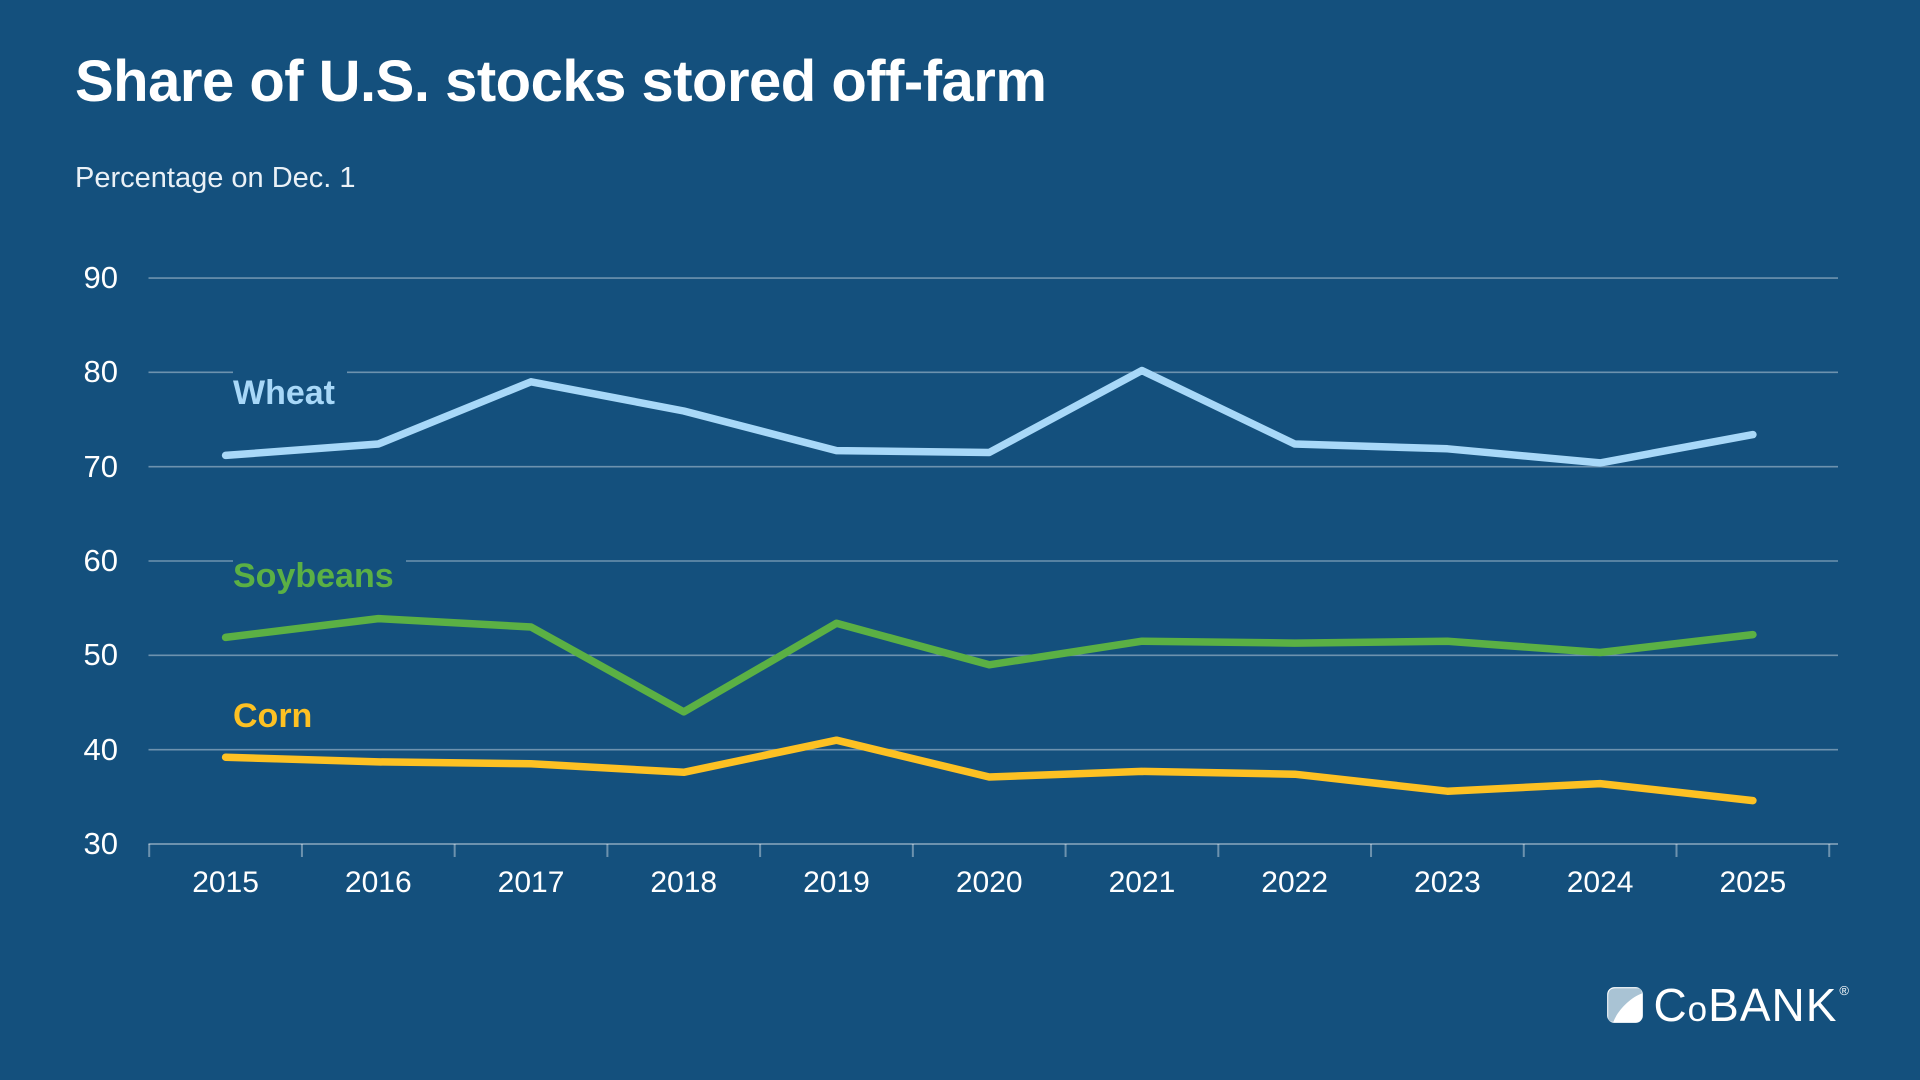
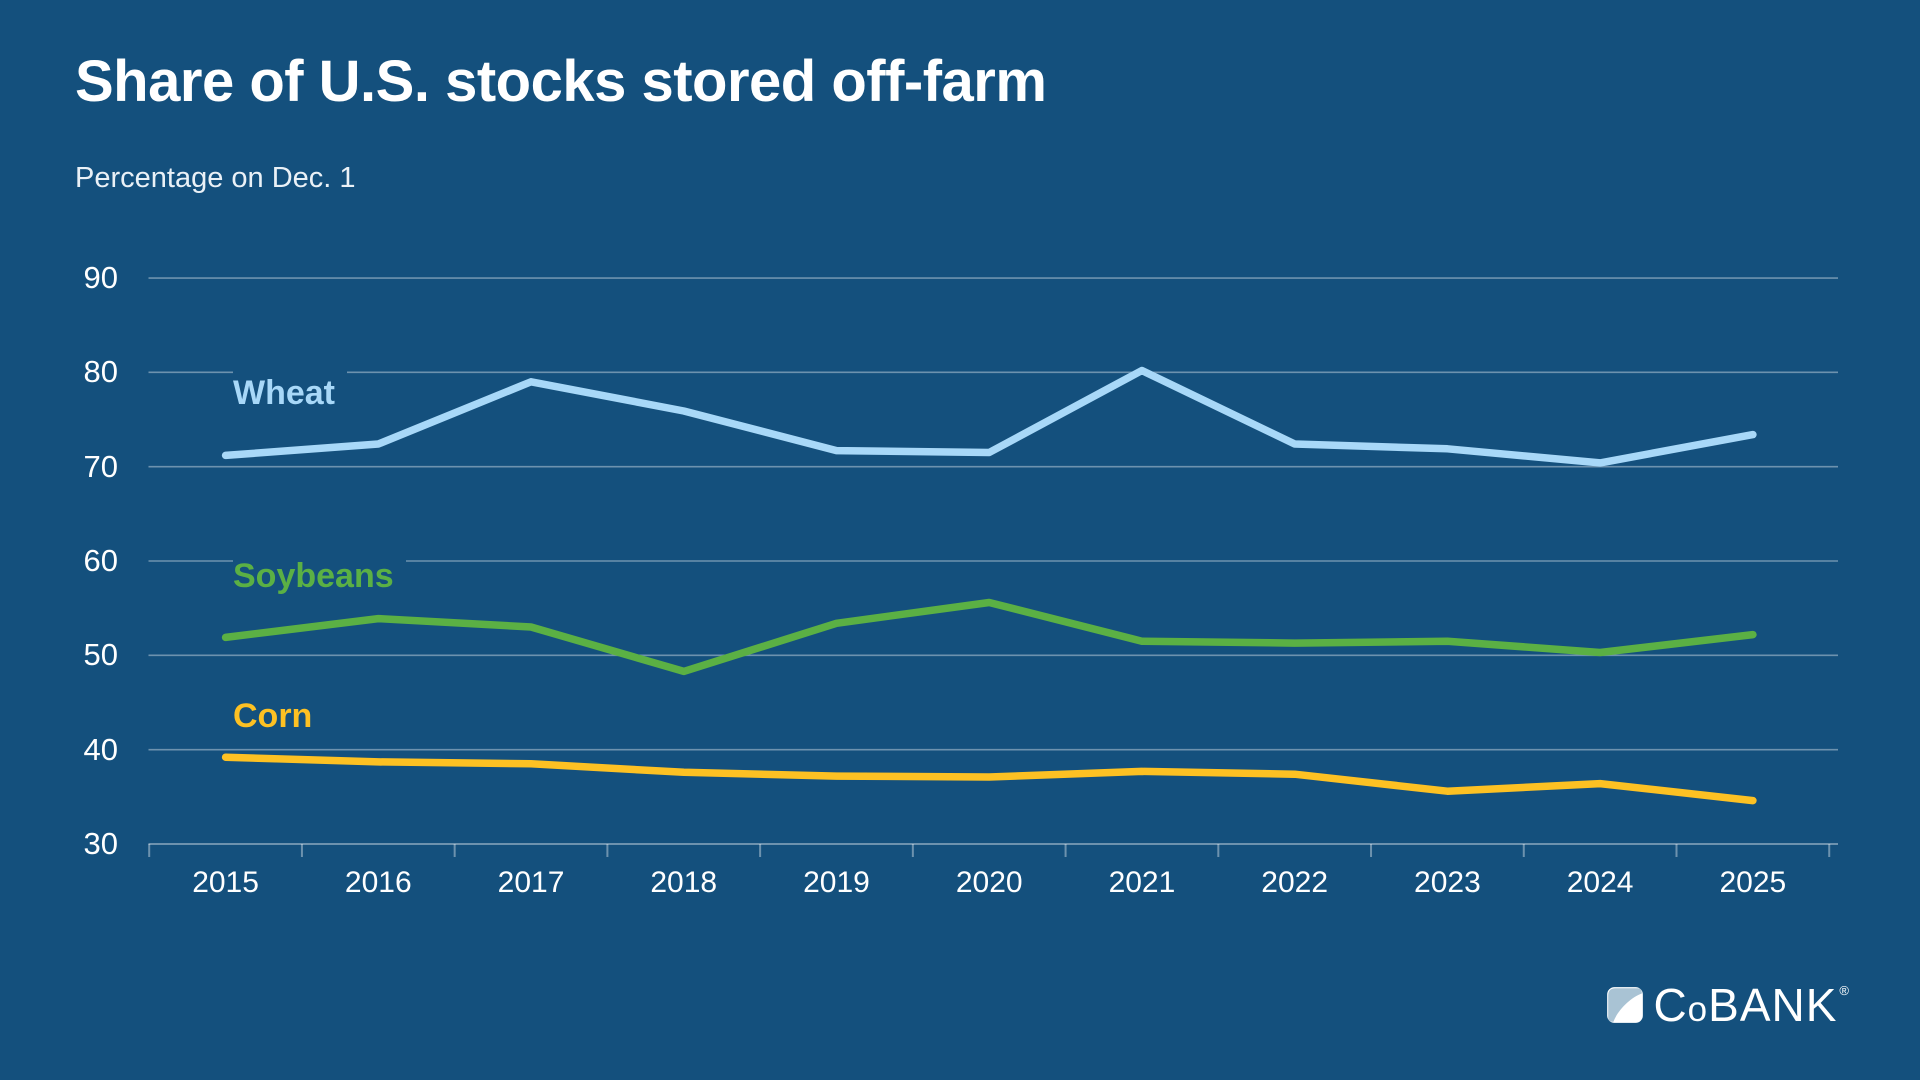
Soybeans/2018: 44 -> 48
Corn/2019: 41 -> 37
Soybeans/2020: 49 -> 56
